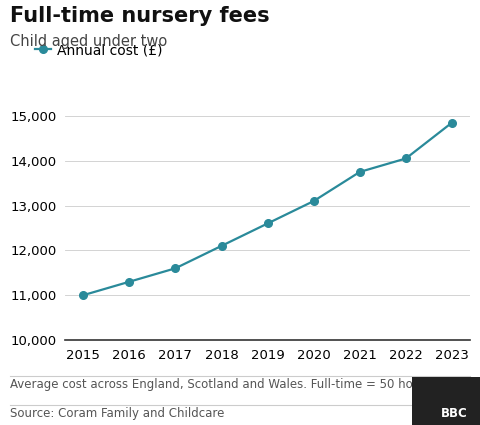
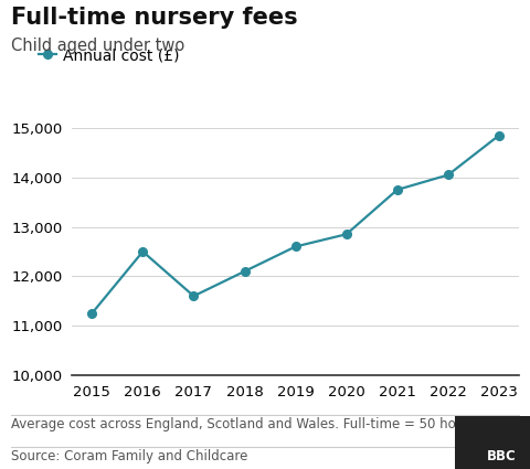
2015: 11,000 -> 11,250
2016: 11,300 -> 12,500
2020: 13,100 -> 12,850
